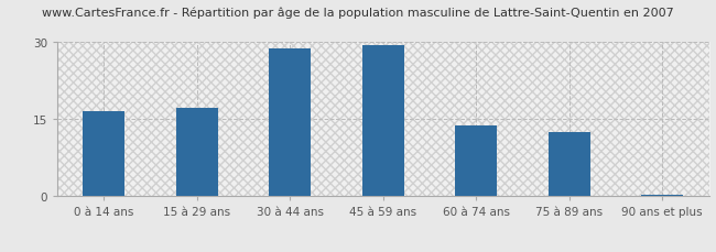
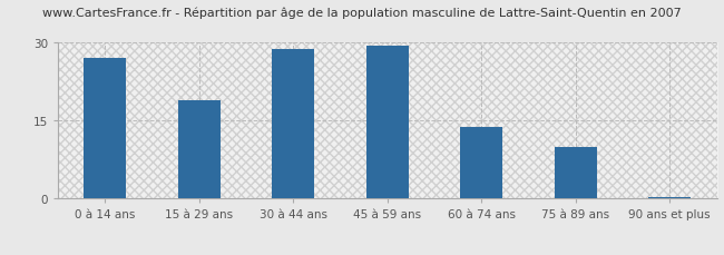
0 à 14 ans: 16.5 -> 27.0
15 à 29 ans: 17.2 -> 19.0
75 à 89 ans: 12.5 -> 10.0
